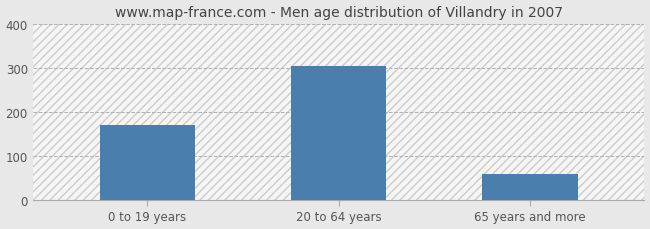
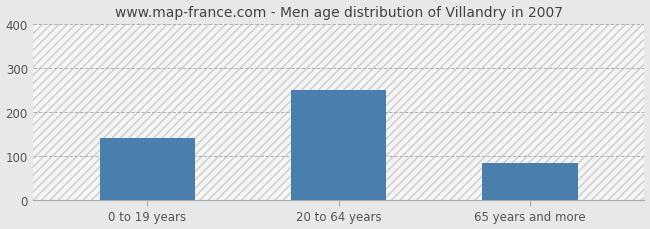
0 to 19 years: 170 -> 140
20 to 64 years: 305 -> 250
65 years and more: 60 -> 85
